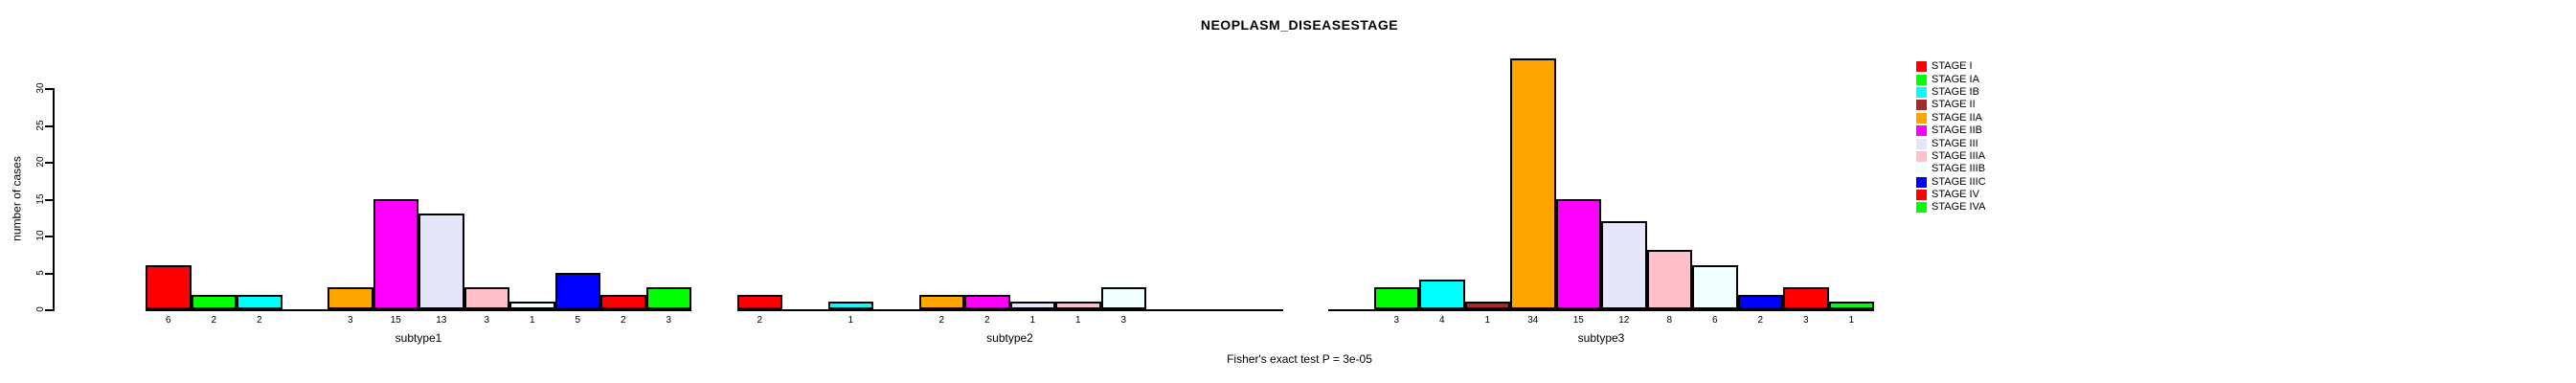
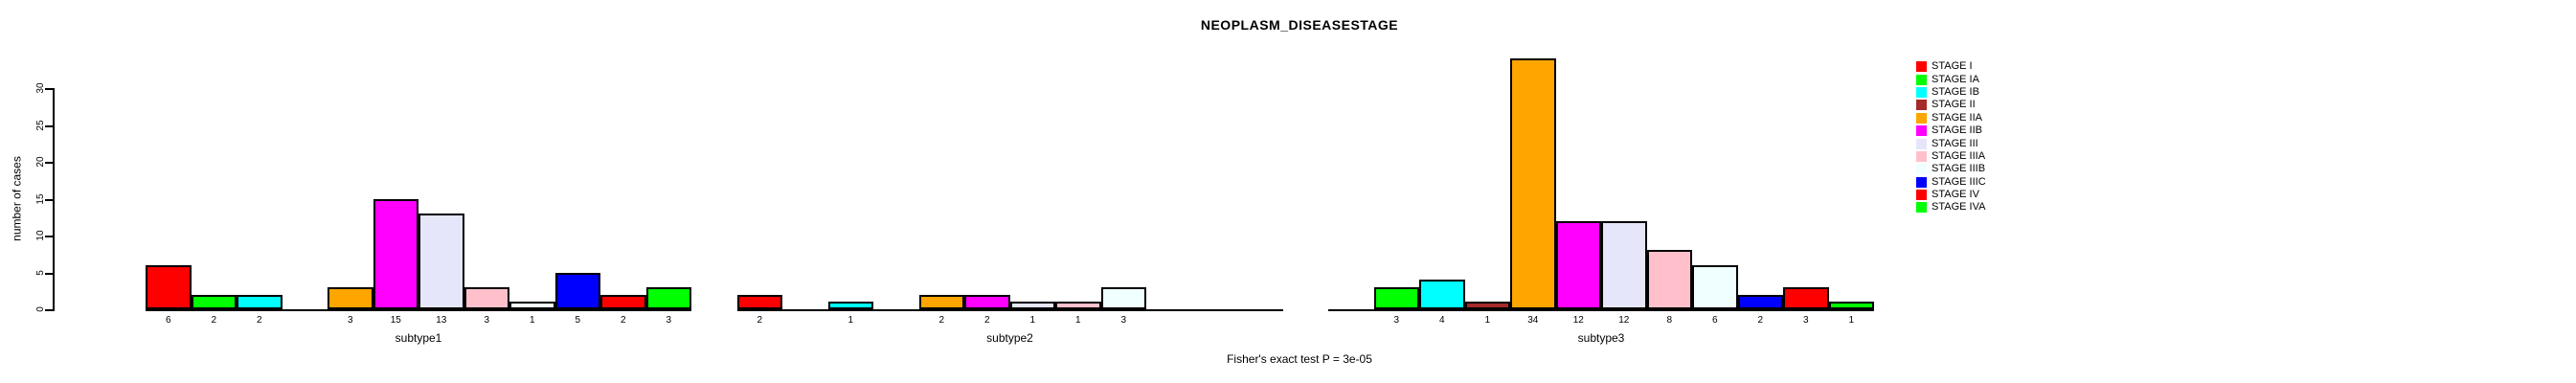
STAGE IIB/subtype3: 15 -> 12
